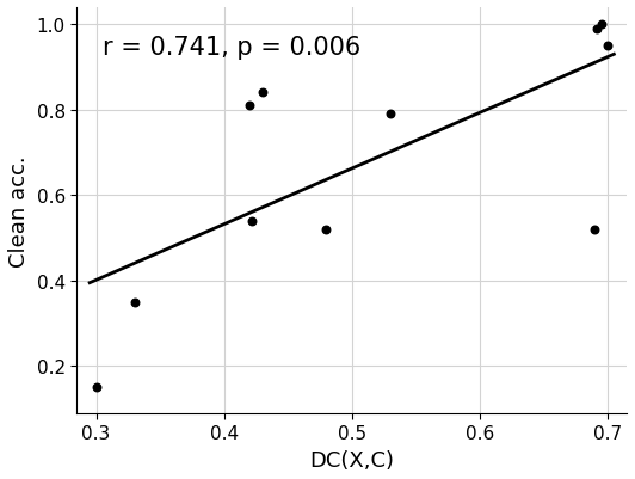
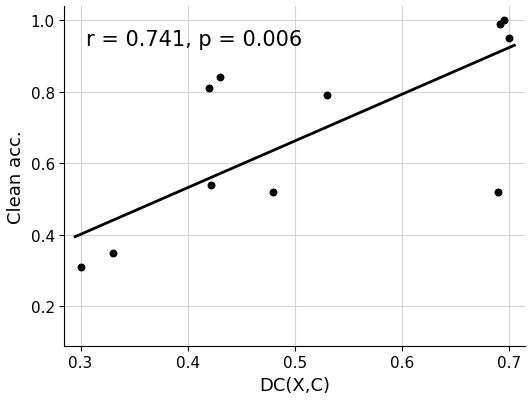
0.3: 0.15 -> 0.31
